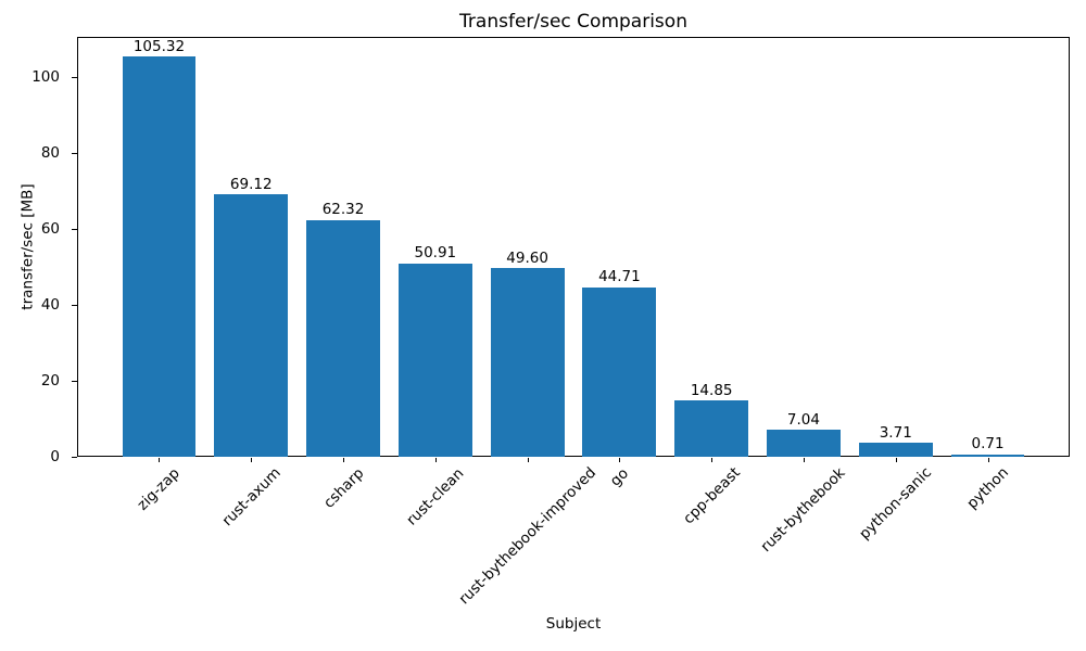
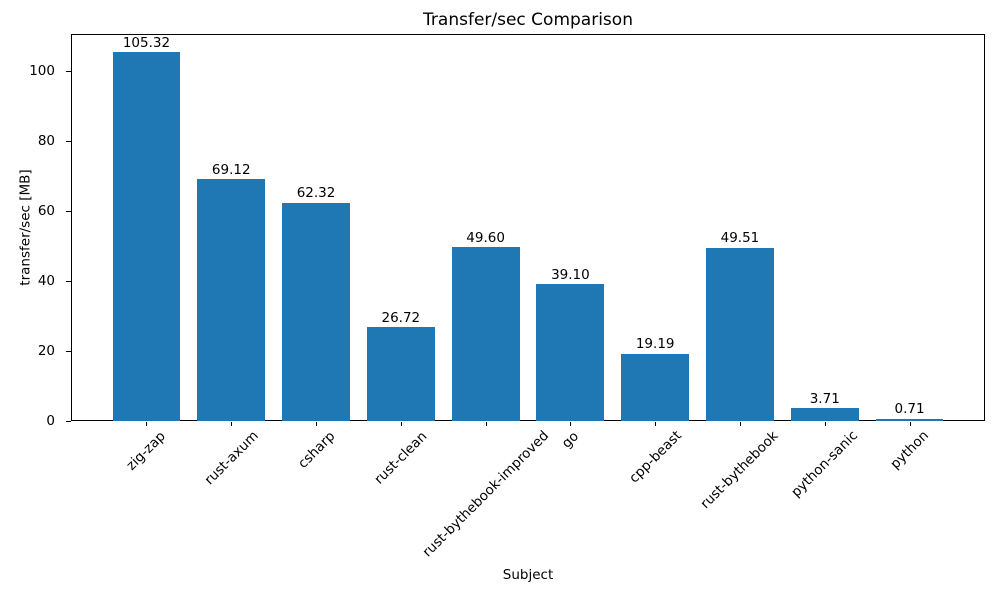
rust-clean: 50.91 -> 26.72
go: 44.71 -> 39.10
cpp-beast: 14.85 -> 19.19
rust-bythebook: 7.04 -> 49.51
